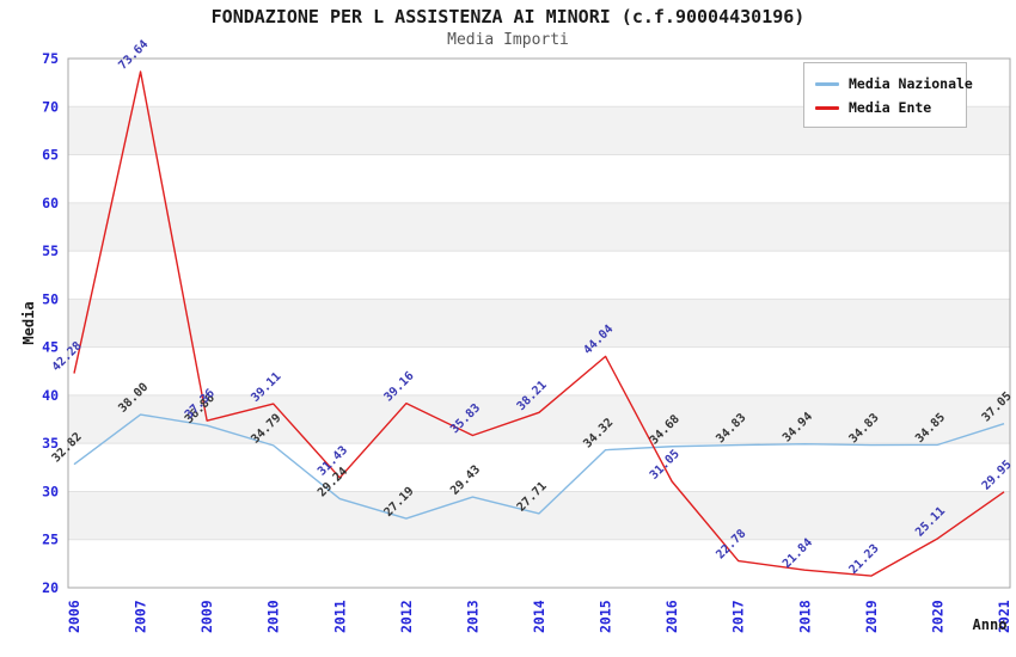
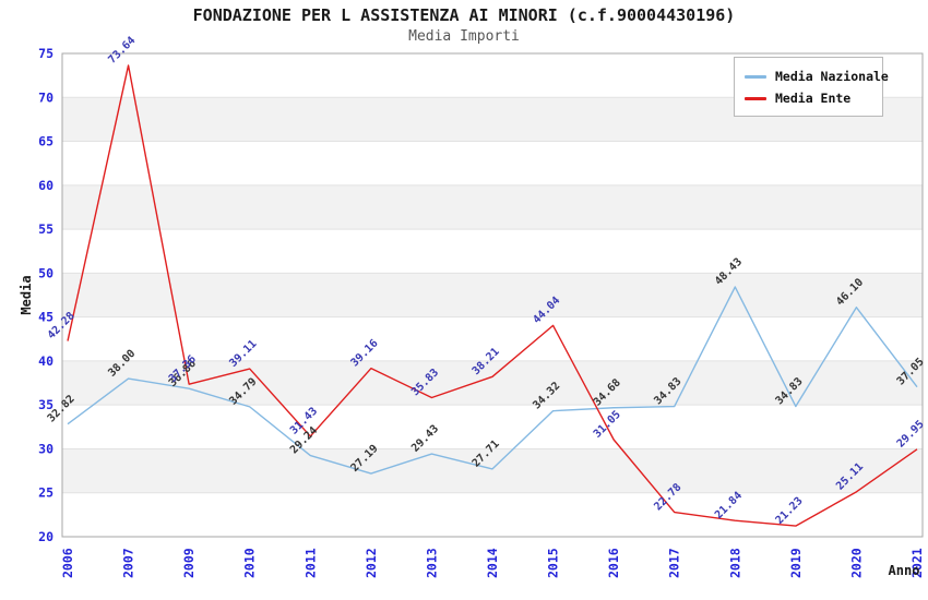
Media Nazionale/2018: 34.94 -> 48.43
Media Nazionale/2020: 34.85 -> 46.10
